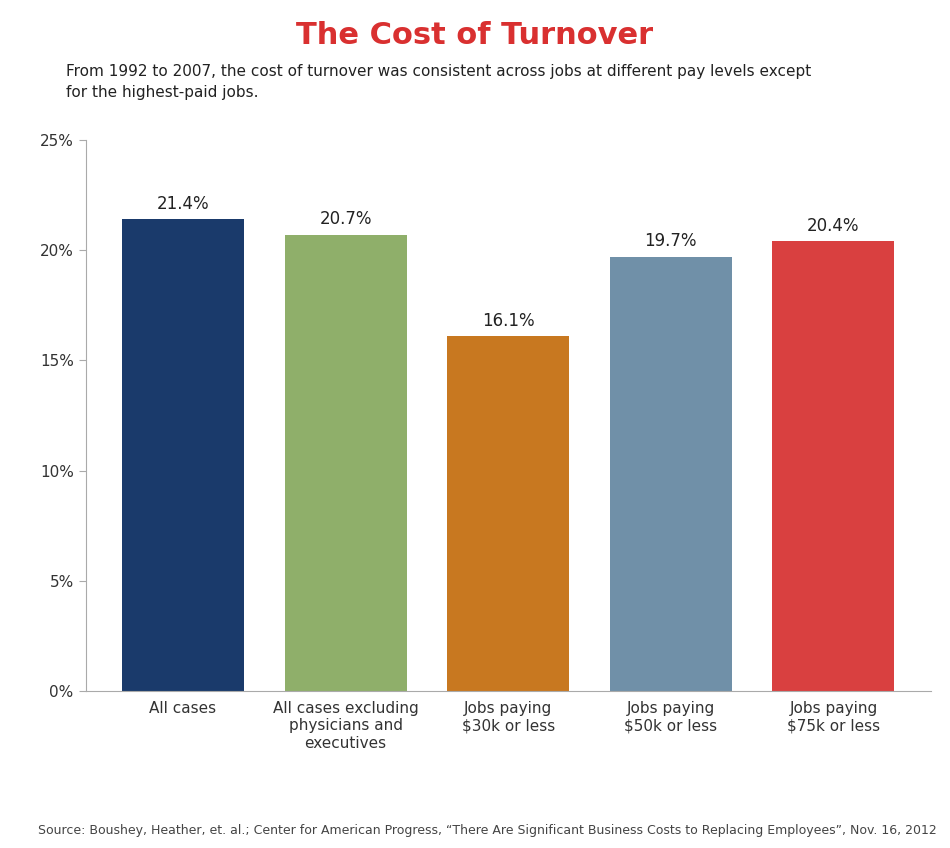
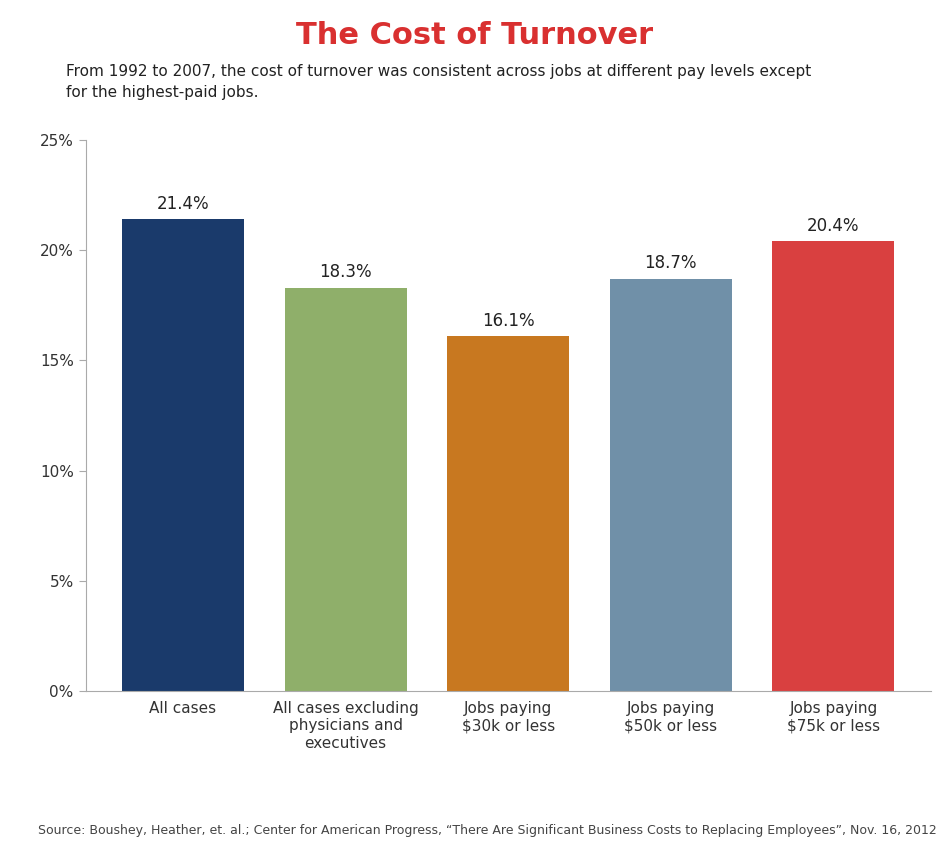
All cases excluding physicians and executives: 20.7% -> 18.3%
Jobs paying $50k or less: 19.7% -> 18.7%
